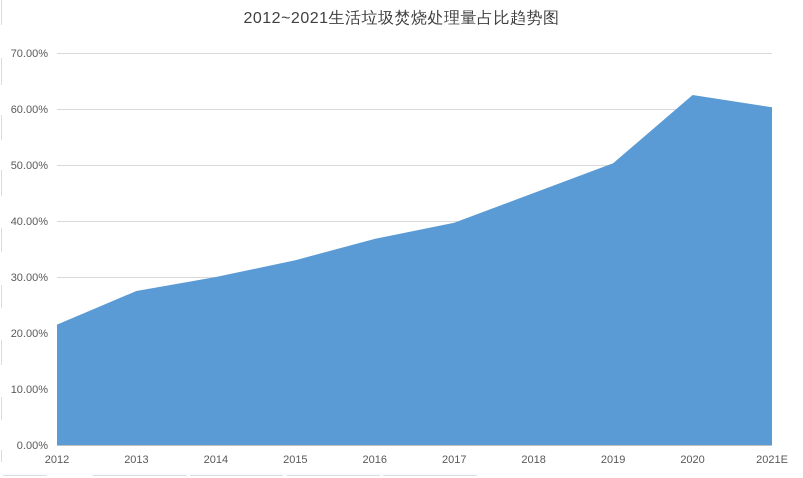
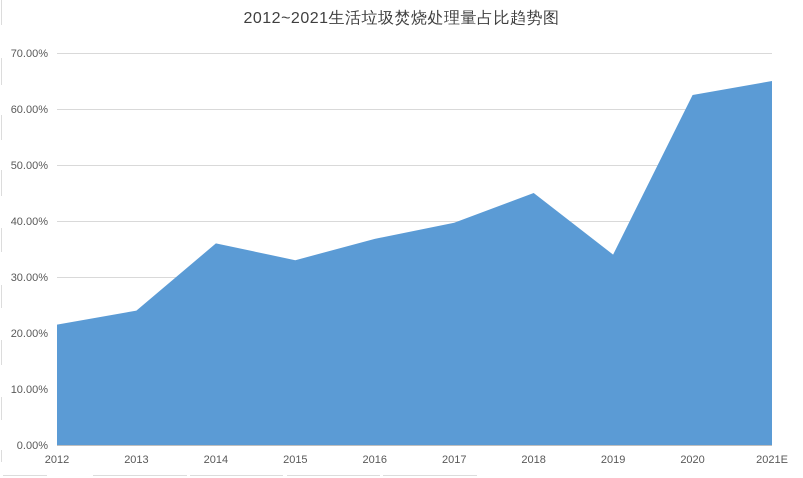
2013: 28% -> 24%
2014: 30% -> 36%
2019: 50% -> 34%
2021E: 60% -> 65%
